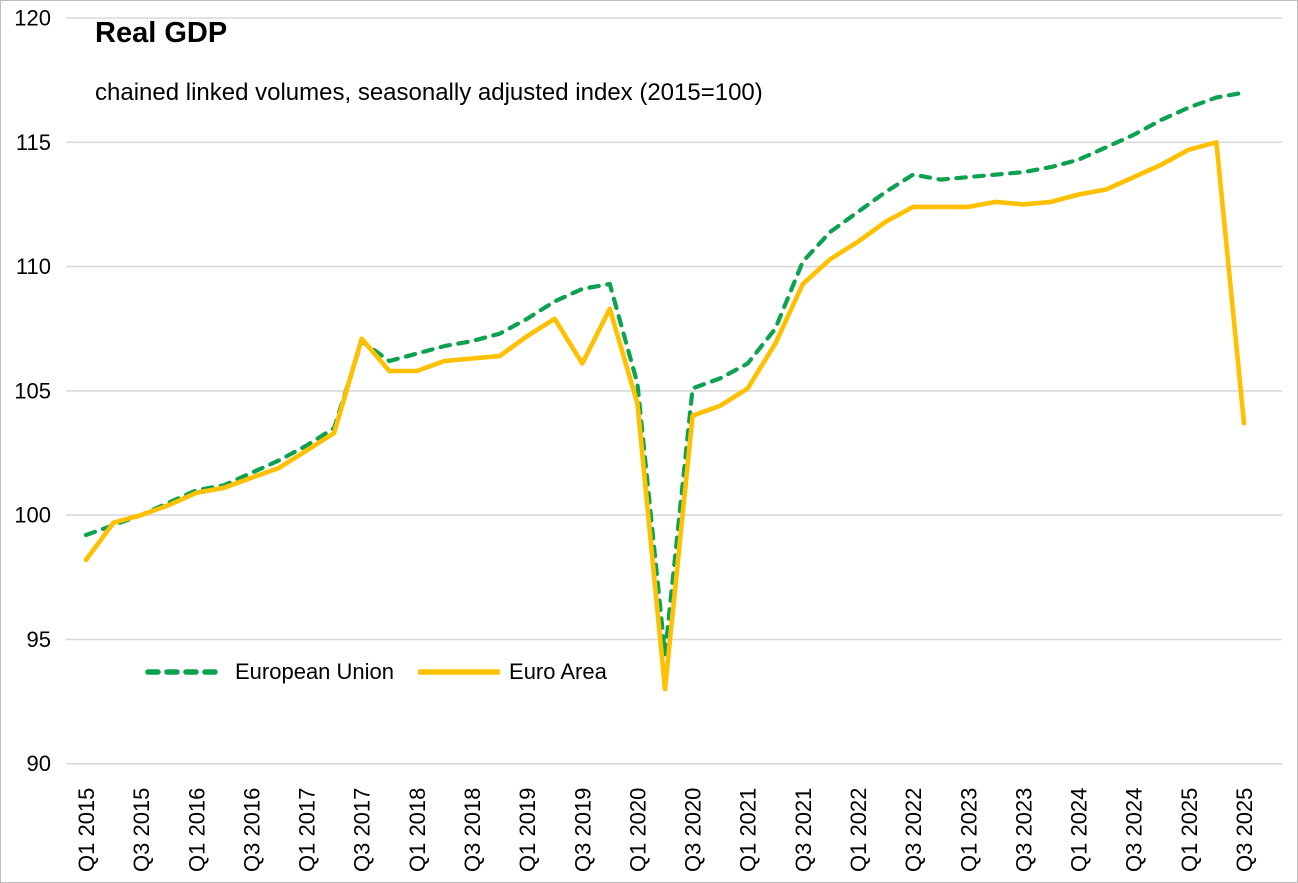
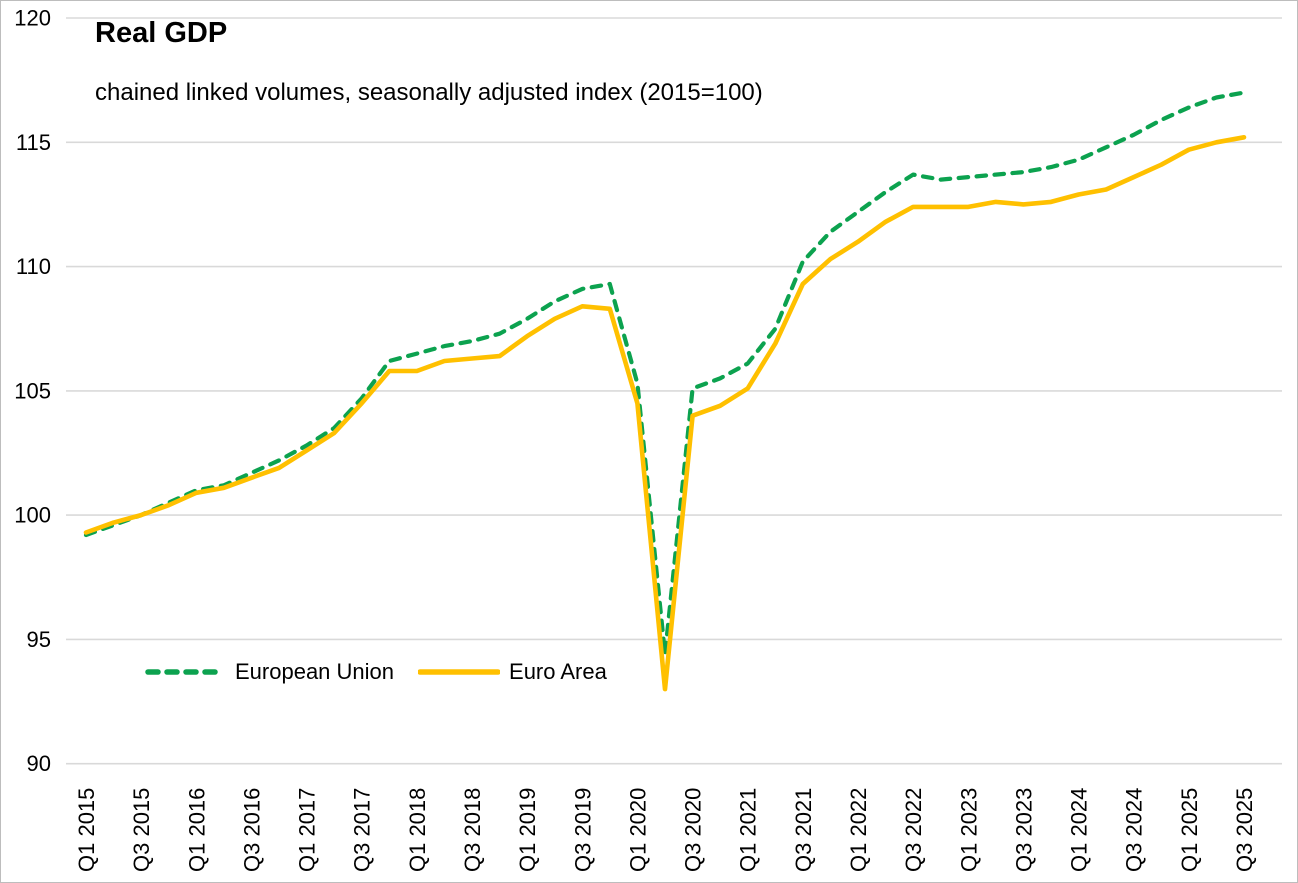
Euro Area/Q1 2015: 98.2 -> 99.3
European Union/Q3 2017: 107.0 -> 104.7
Euro Area/Q3 2017: 107.1 -> 104.5
Euro Area/Q3 2019: 106.1 -> 108.4
Euro Area/Q3 2025: 103.7 -> 115.2
